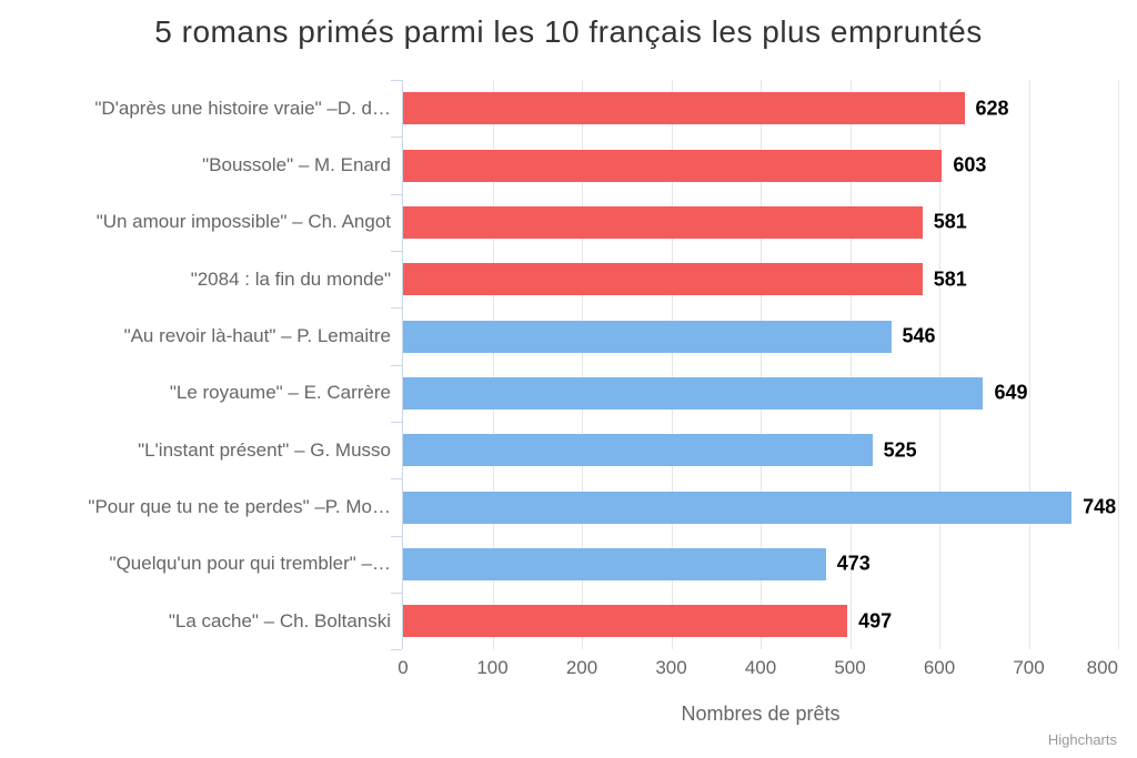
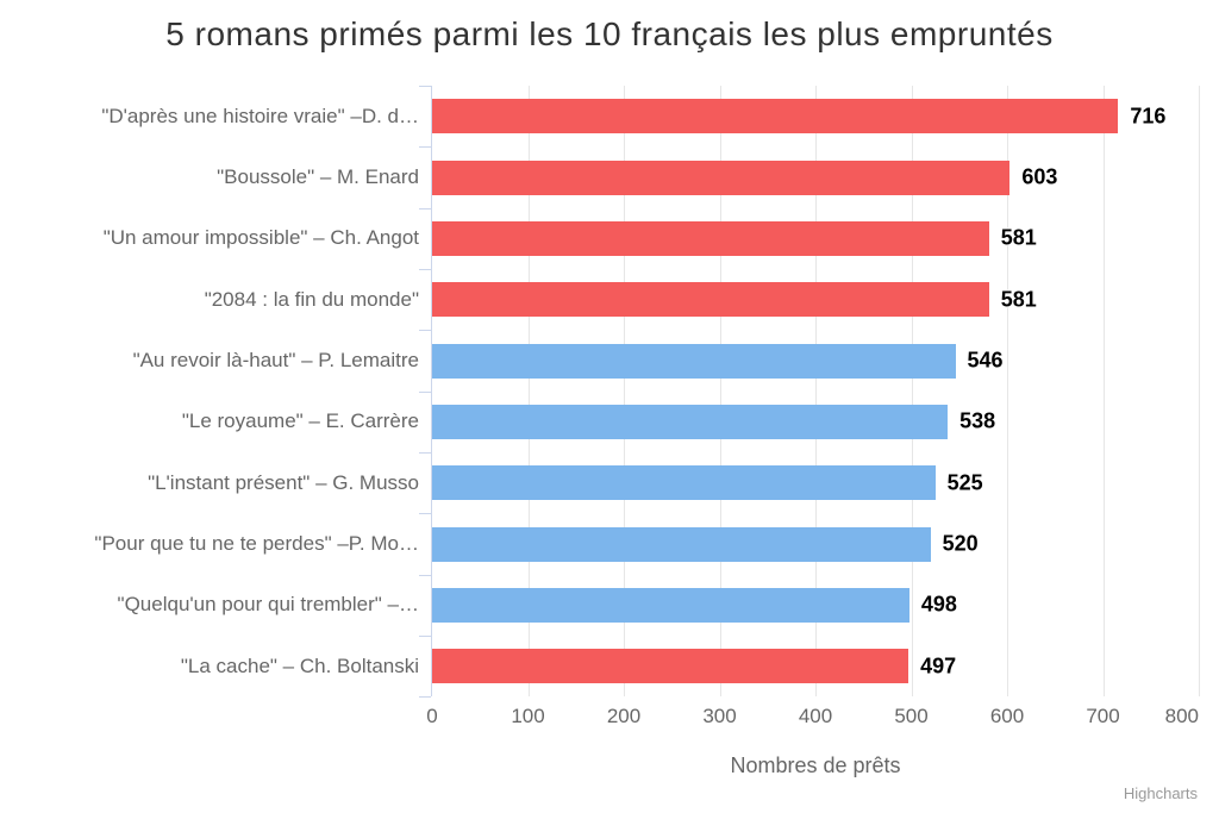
"D'après une histoire vraie" –D. d…: 628 -> 716
"Le royaume" – E. Carrère: 649 -> 538
"Pour que tu ne te perdes" –P. Mo…: 748 -> 520
"Quelqu'un pour qui trembler" –…: 473 -> 498
